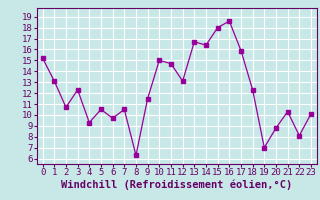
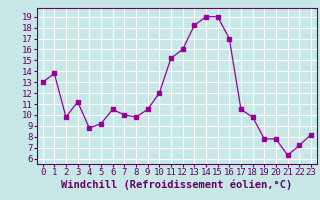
0: 15.2 -> 13.0
1: 13.1 -> 13.8
2: 10.7 -> 9.8
3: 12.3 -> 11.2
4: 9.3 -> 8.8
5: 10.5 -> 9.2
6: 9.7 -> 10.5
7: 10.5 -> 10.0
8: 6.3 -> 9.8
9: 11.5 -> 10.5
10: 15.0 -> 12.0
11: 14.7 -> 15.2
12: 13.1 -> 16.0
13: 16.7 -> 18.2
14: 16.4 -> 19.0
15: 18.0 -> 19.0
16: 18.6 -> 17.0
17: 15.9 -> 10.5
18: 12.3 -> 9.8
19: 7.0 -> 7.8
20: 8.8 -> 7.8
21: 10.3 -> 6.3
22: 8.1 -> 7.2
23: 10.1 -> 8.2
